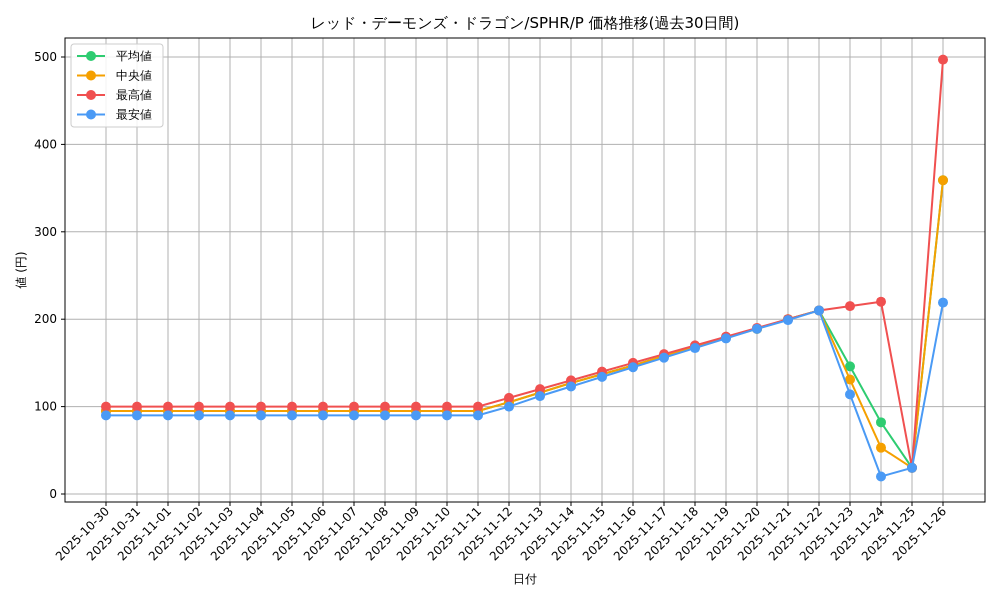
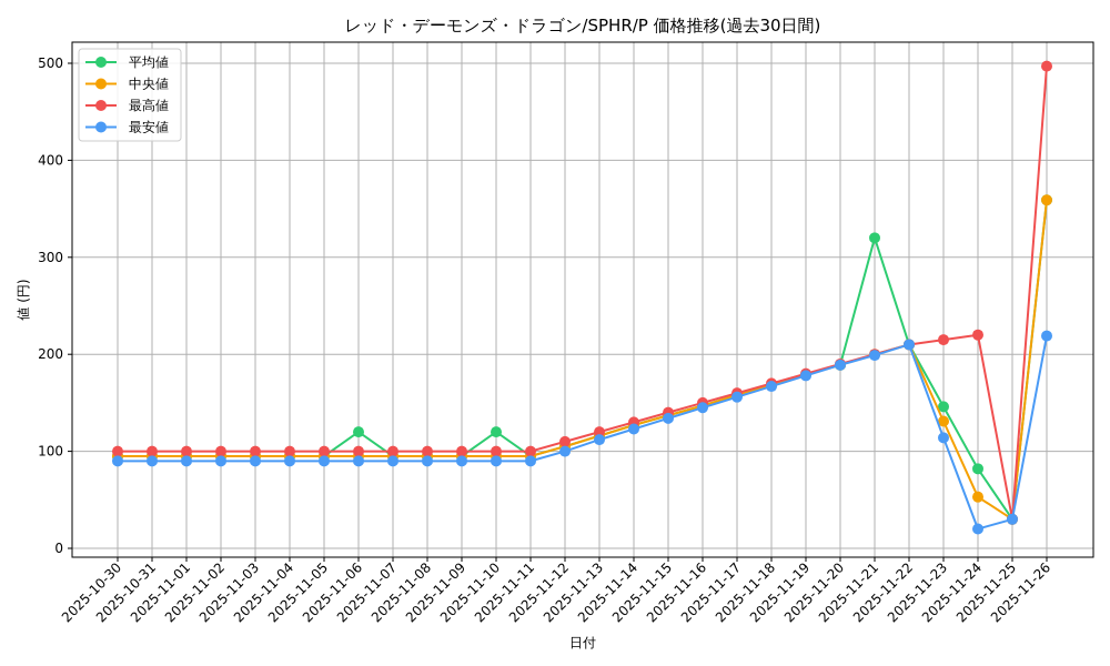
平均値/2025-11-06: 100 -> 120
平均値/2025-11-10: 100 -> 120
平均値/2025-11-21: 200 -> 320
